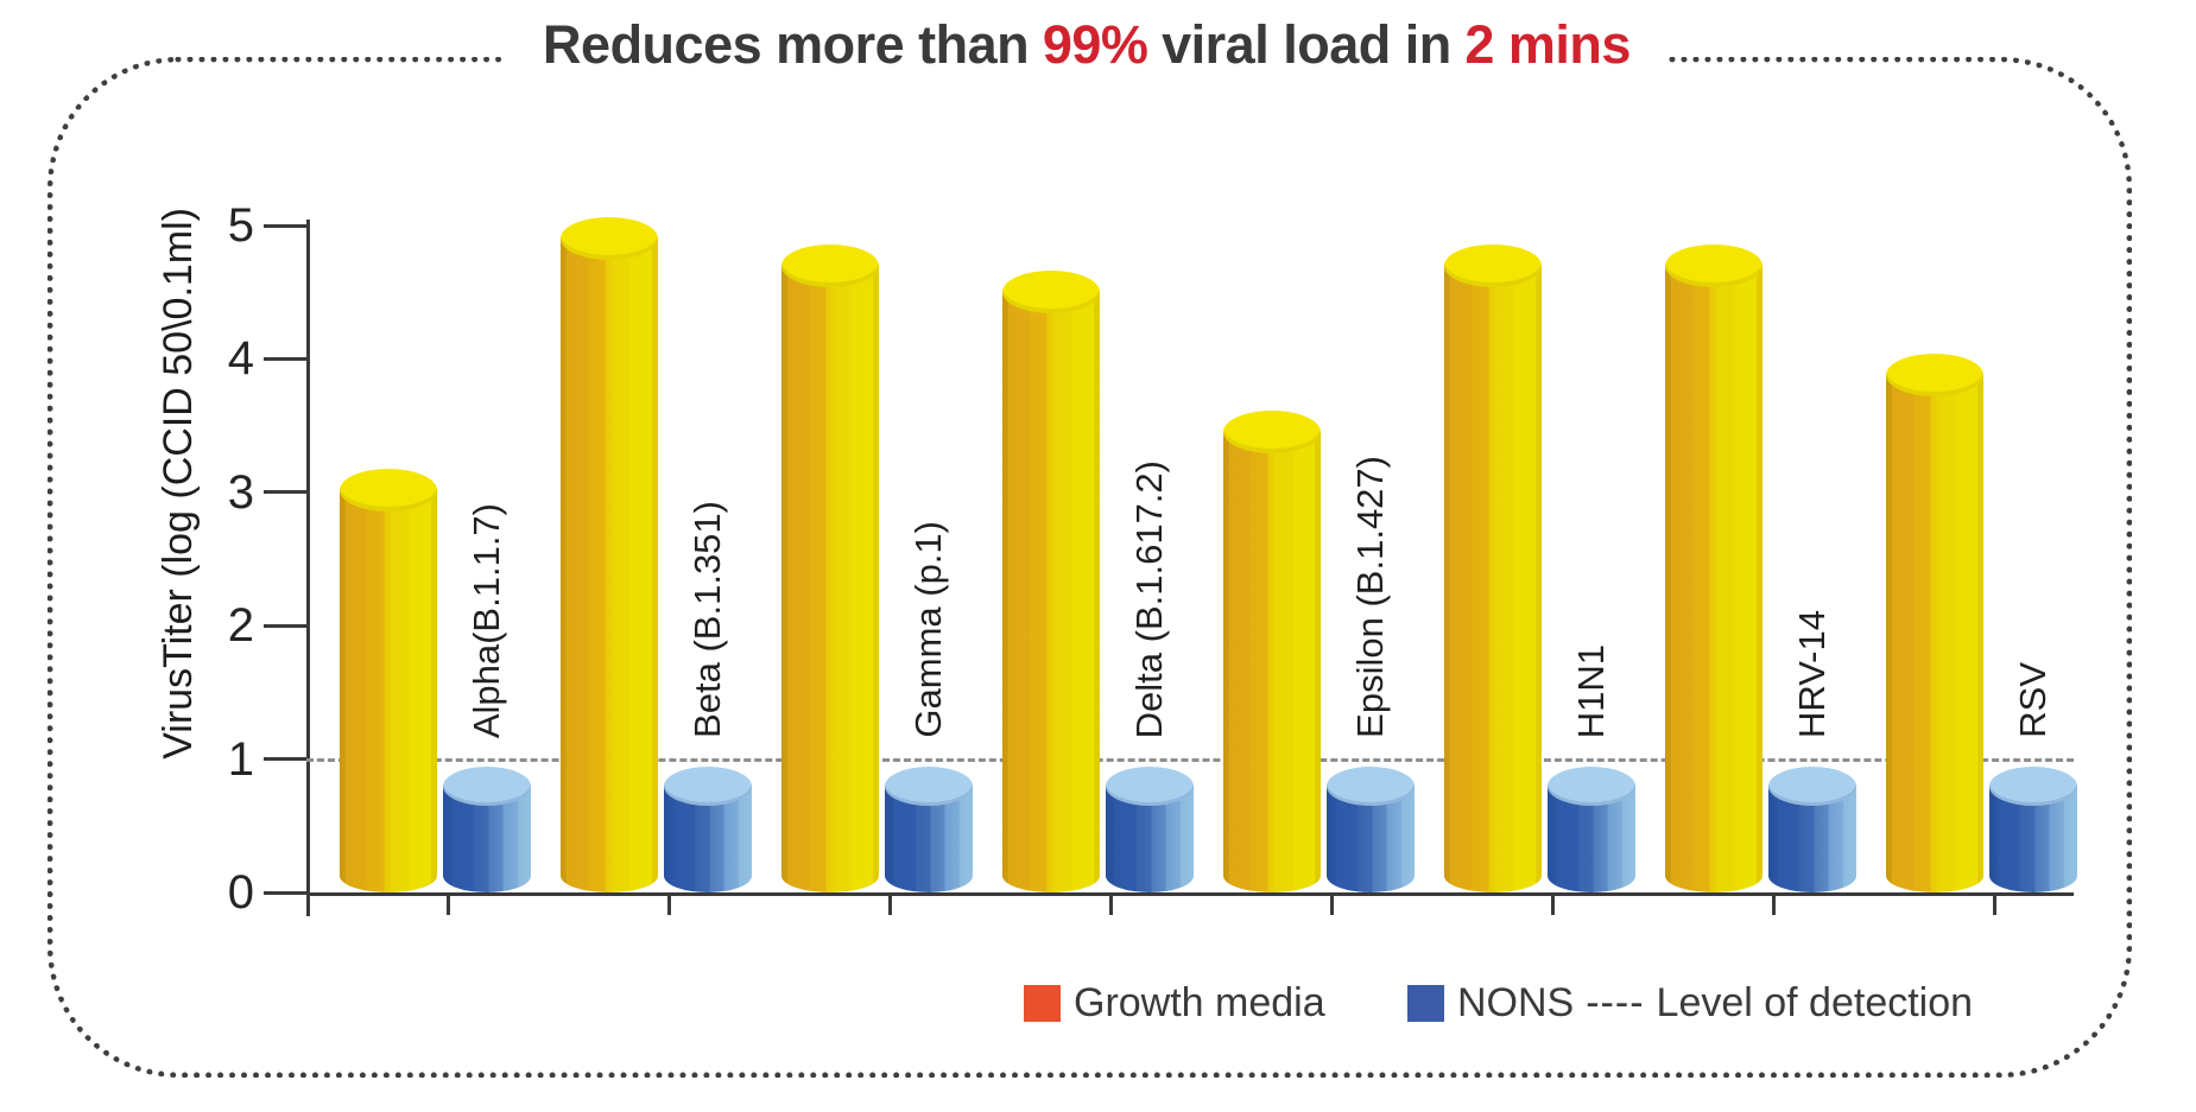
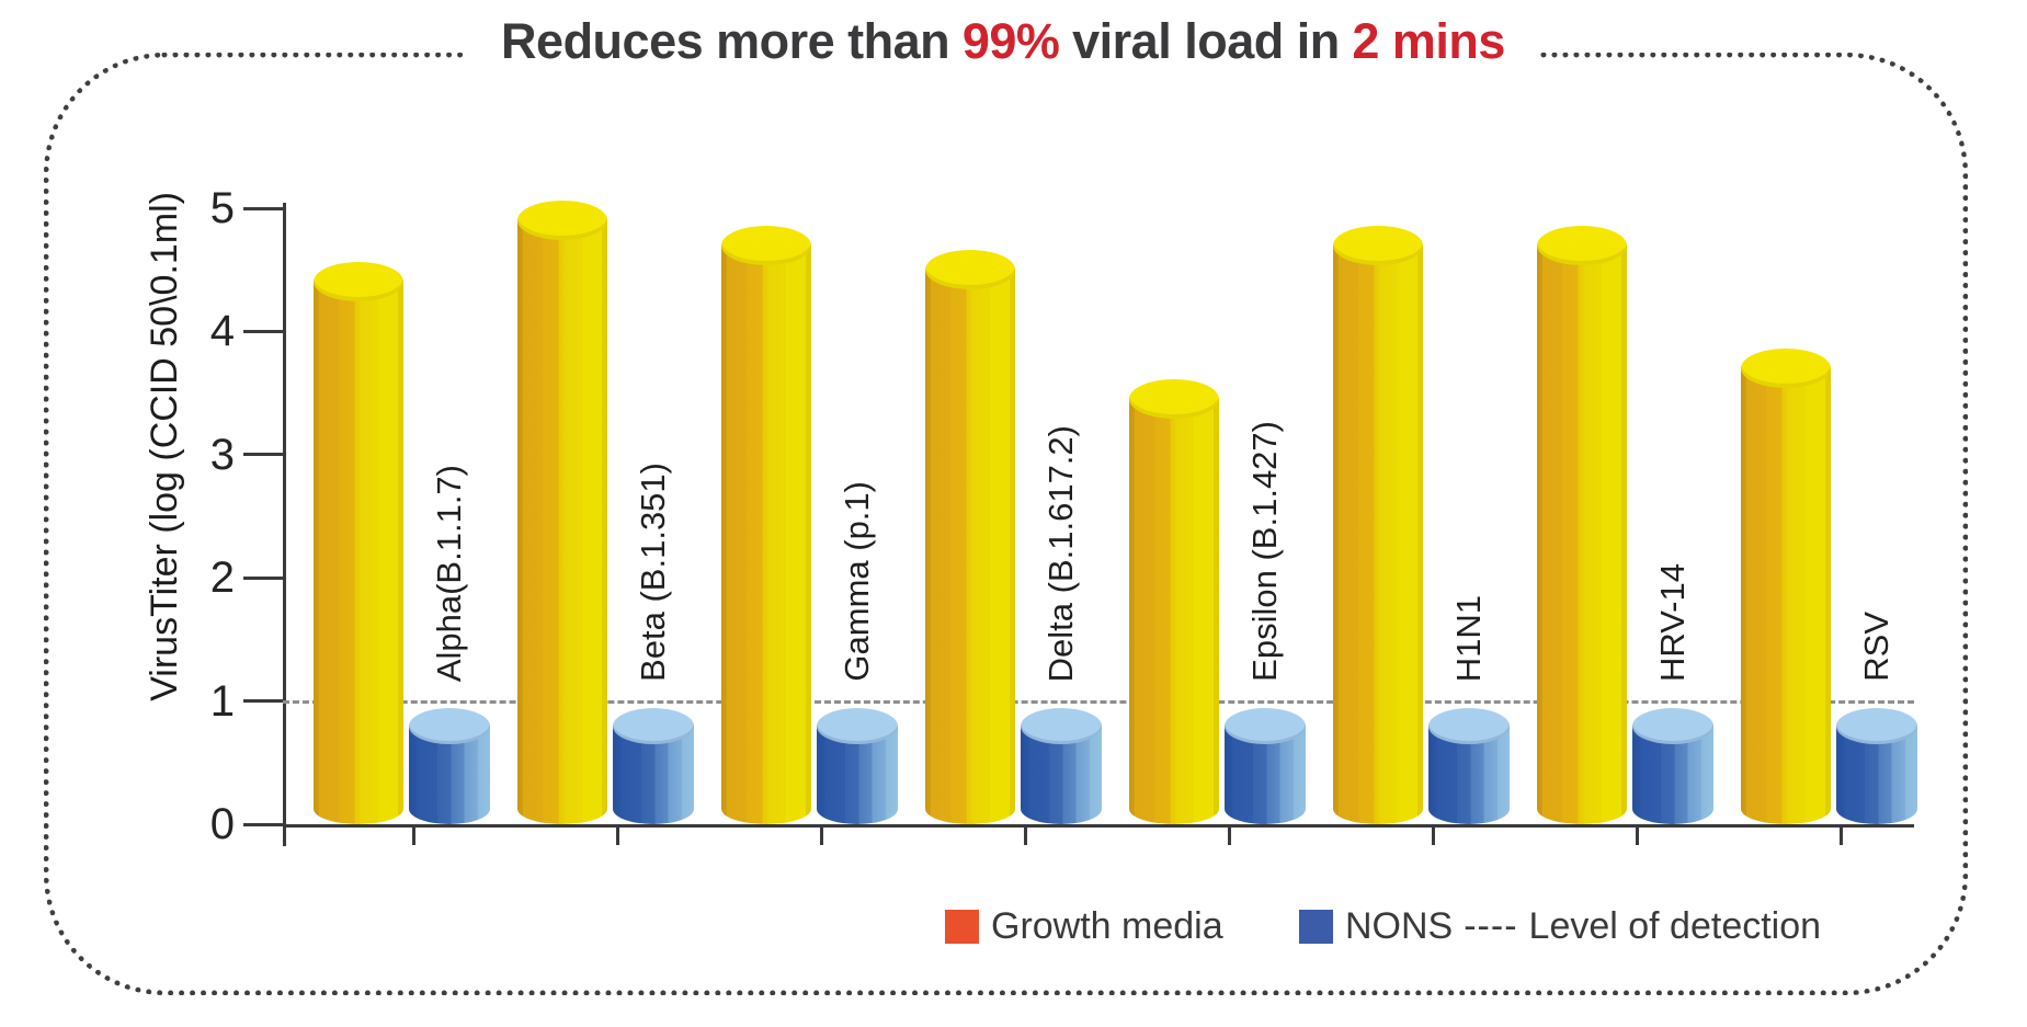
Growth media/Alpha(B.1.1.7): 3.02 -> 4.40
Growth media/RSV: 3.88 -> 3.70
